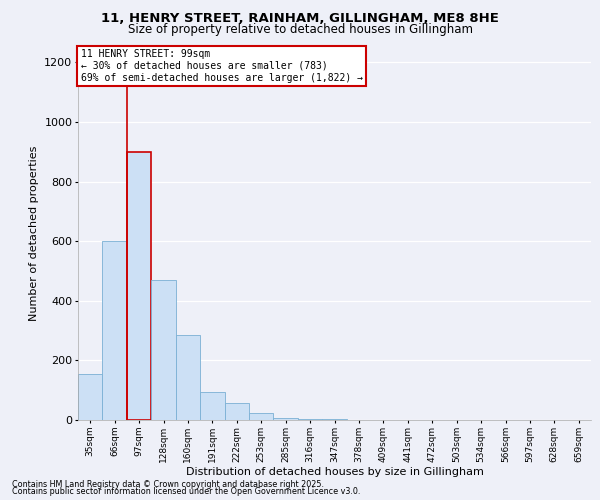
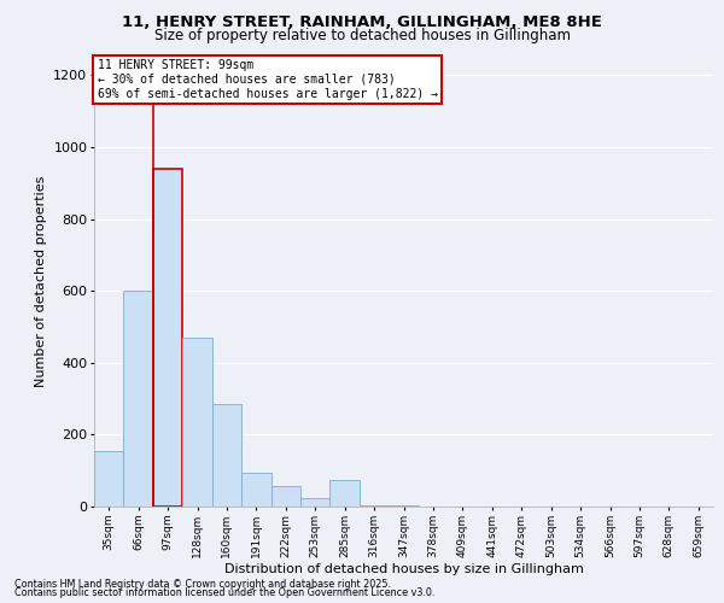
97sqm: 900 -> 940
285sqm: 8 -> 75
